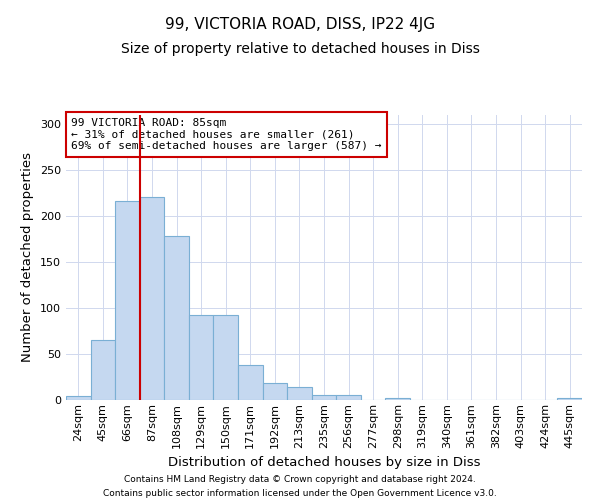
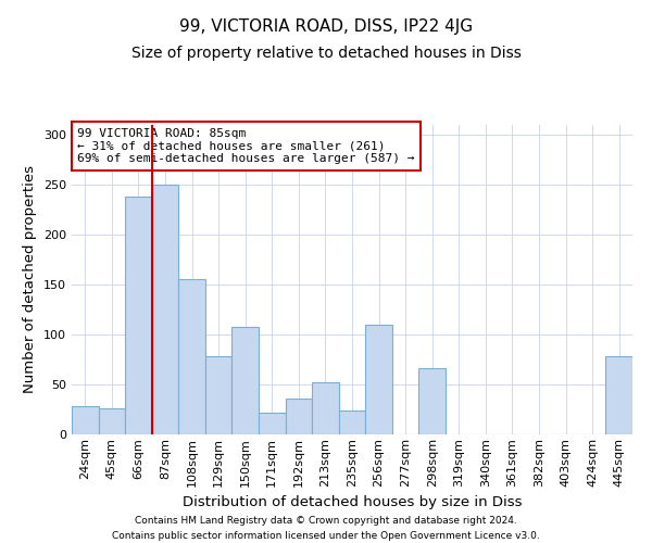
24sqm: 4 -> 28
45sqm: 65 -> 26
66sqm: 216 -> 238
87sqm: 221 -> 250
108sqm: 178 -> 156
129sqm: 93 -> 78
150sqm: 93 -> 108
171sqm: 38 -> 22
192sqm: 19 -> 36
213sqm: 14 -> 52
235sqm: 5 -> 24
256sqm: 5 -> 110
298sqm: 2 -> 66
445sqm: 2 -> 78
